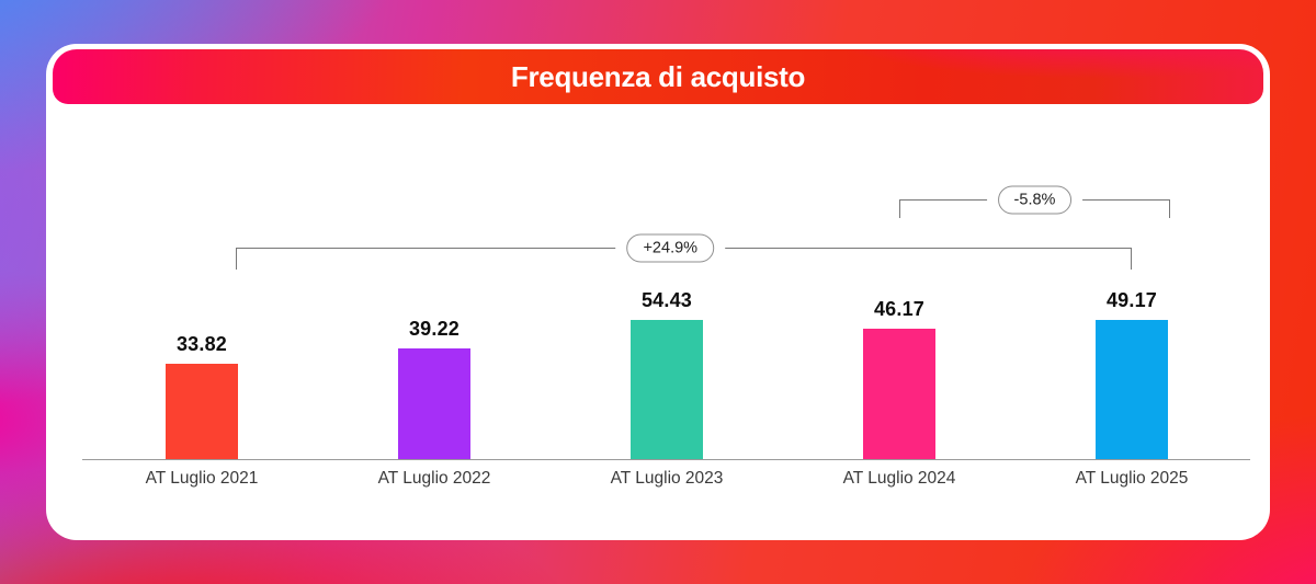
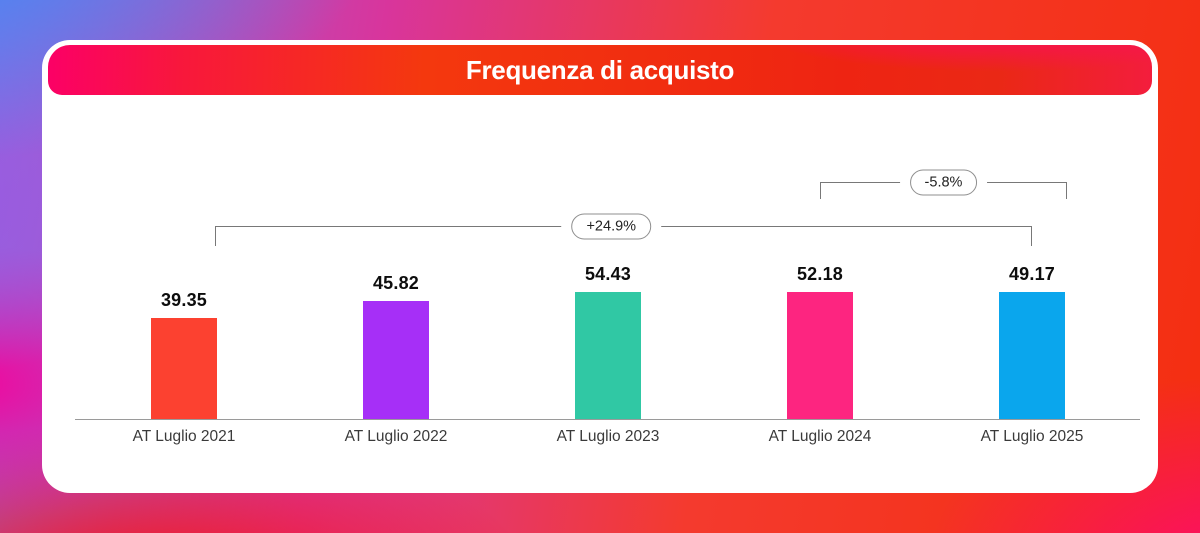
AT Luglio 2021: 33.82 -> 39.35
AT Luglio 2022: 39.22 -> 45.82
AT Luglio 2024: 46.17 -> 52.18
